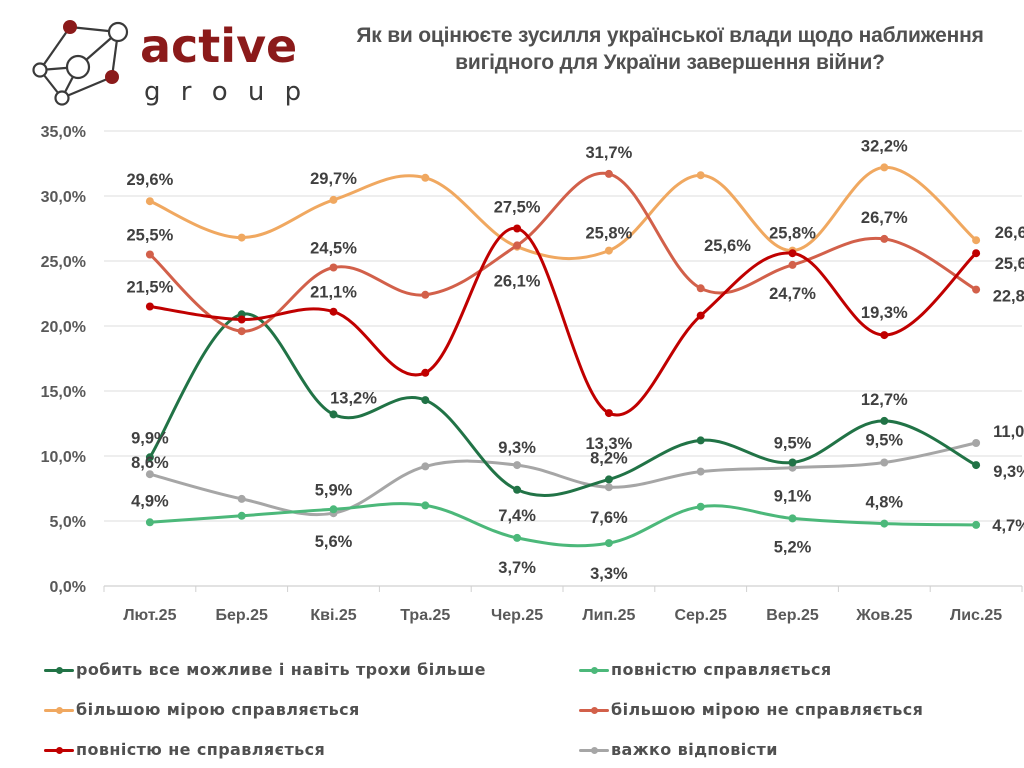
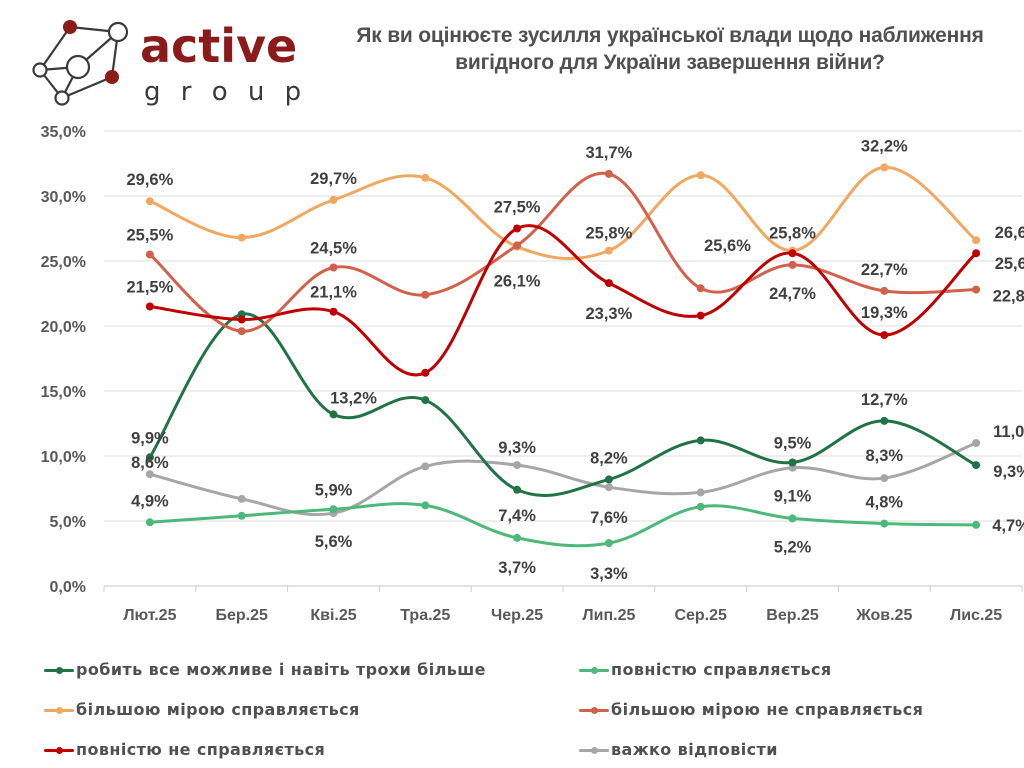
повністю не справляється/Лип.25: 13,3% -> 23,3%
важко відповісти/Сер.25: 8,8% -> 7,2%
більшою мірою не справляється/Жов.25: 26,7% -> 22,7%
важко відповісти/Жов.25: 9,5% -> 8,3%
